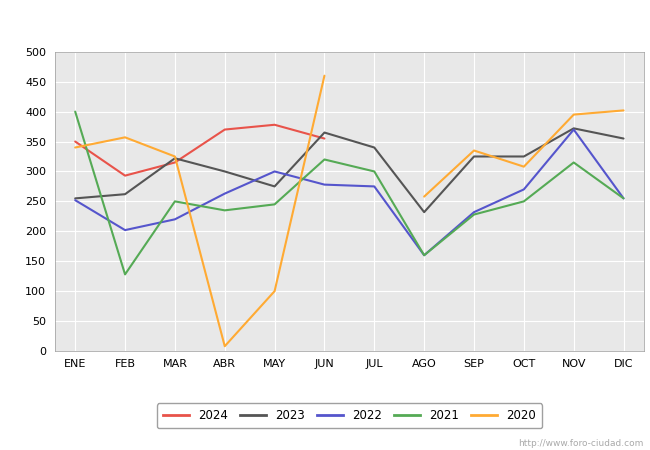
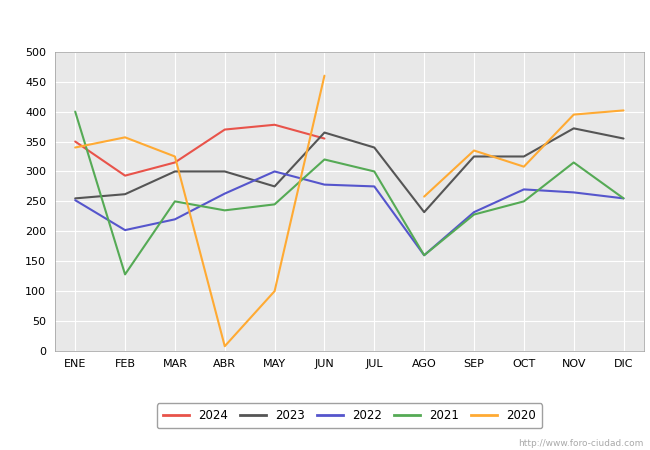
2023/MAR: 322 -> 300
2022/NOV: 370 -> 265
